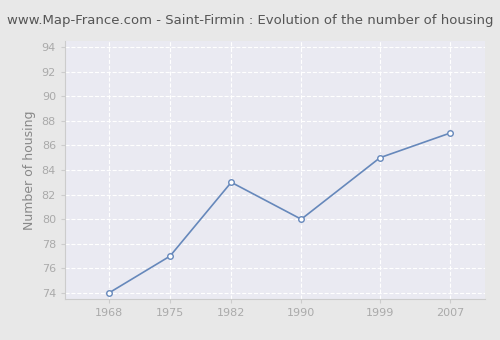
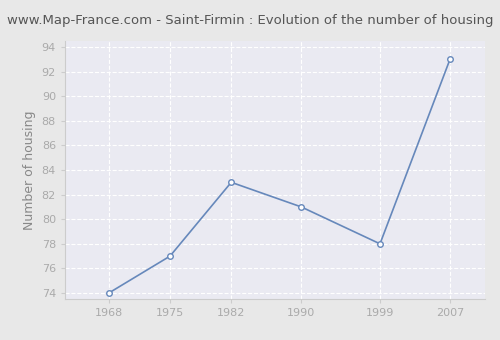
1990: 80 -> 81
1999: 85 -> 78
2007: 87 -> 93
